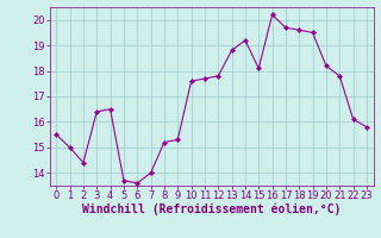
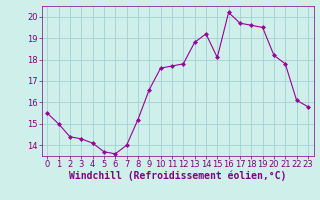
3: 16.4 -> 14.3
4: 16.5 -> 14.1
9: 15.3 -> 16.6
